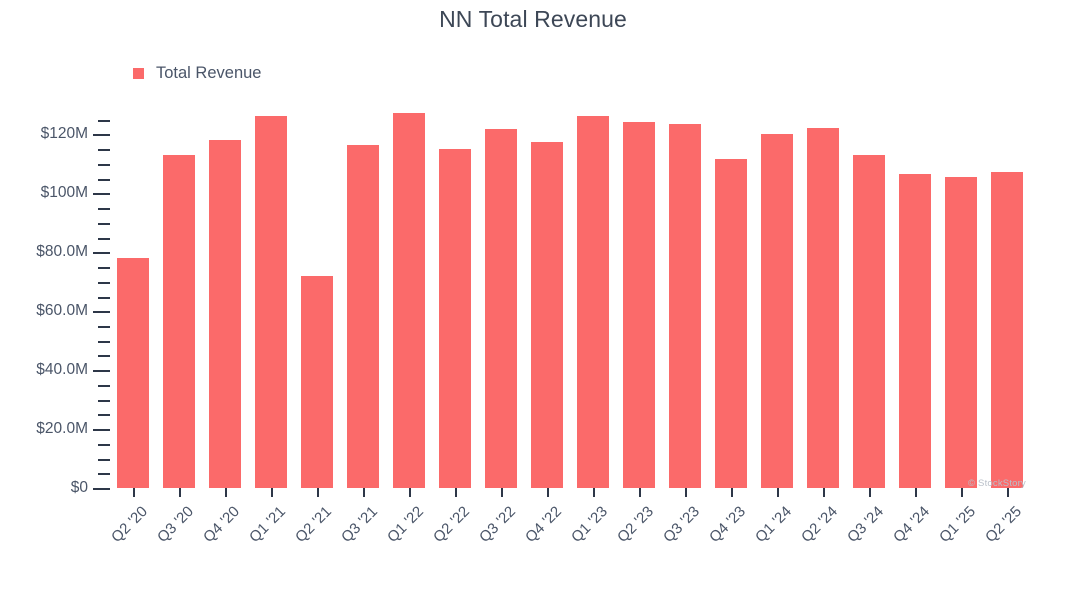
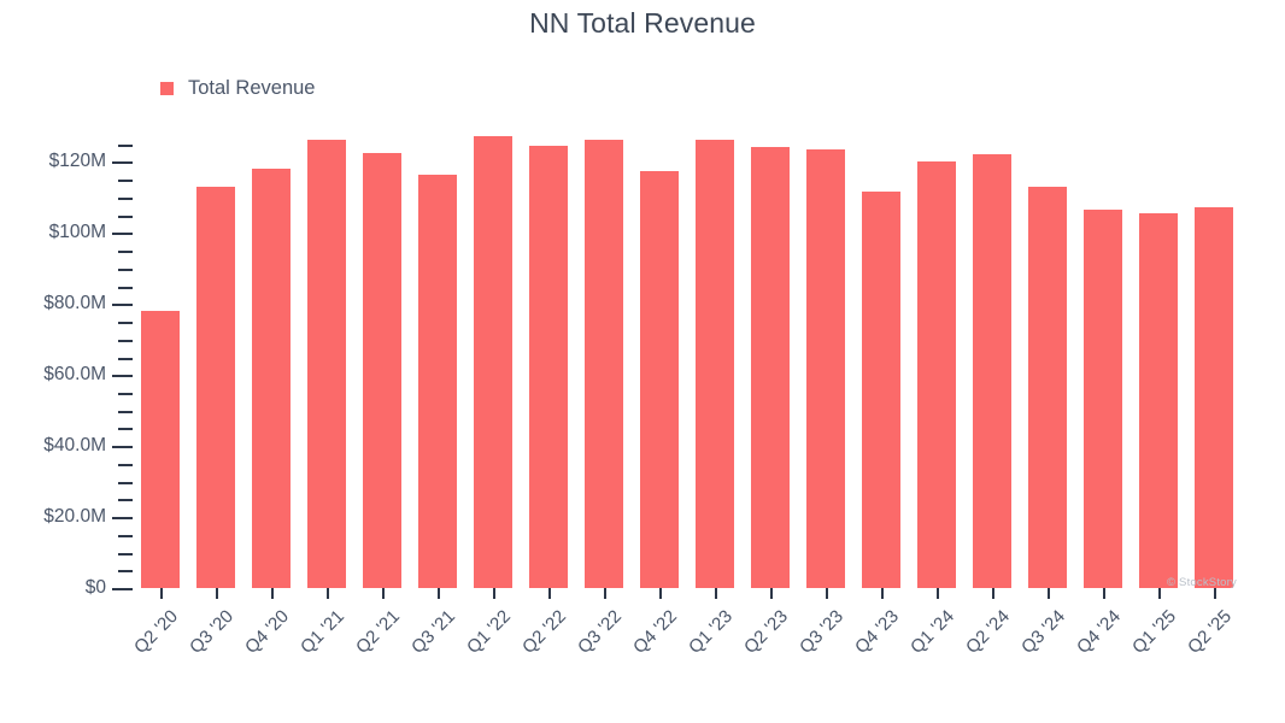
Q2 '21: $72M -> $123M
Q2 '22: $115M -> $125M
Q3 '22: $122M -> $126M
